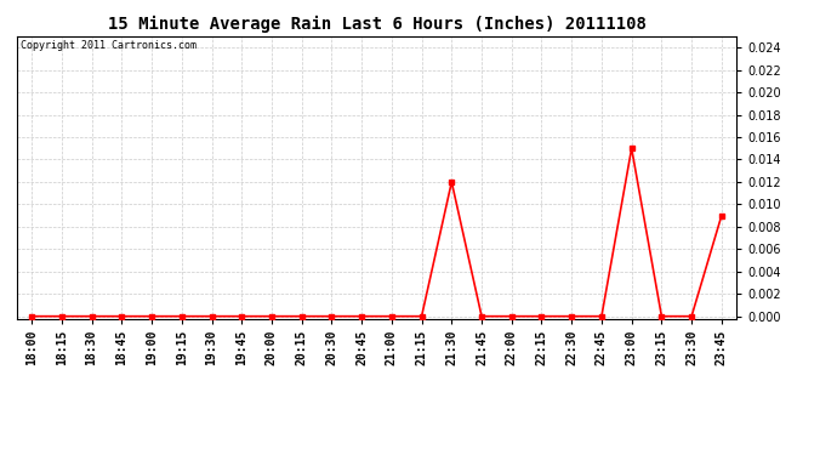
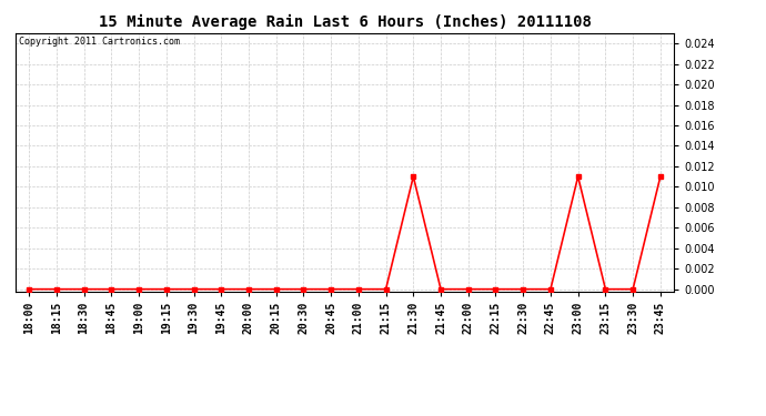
21:30: 0.012 -> 0.011
23:00: 0.015 -> 0.011
23:45: 0.009 -> 0.011
